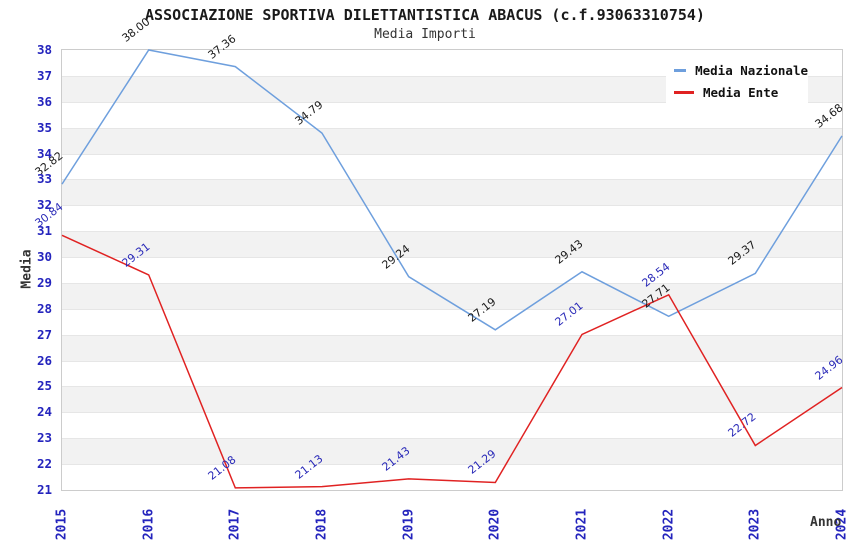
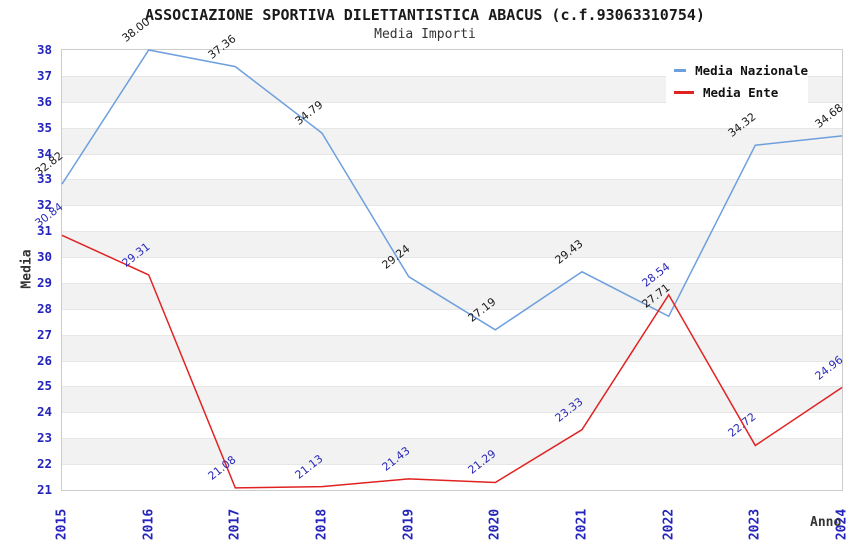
Media Ente/2021: 27.01 -> 23.33
Media Nazionale/2023: 29.37 -> 34.32
